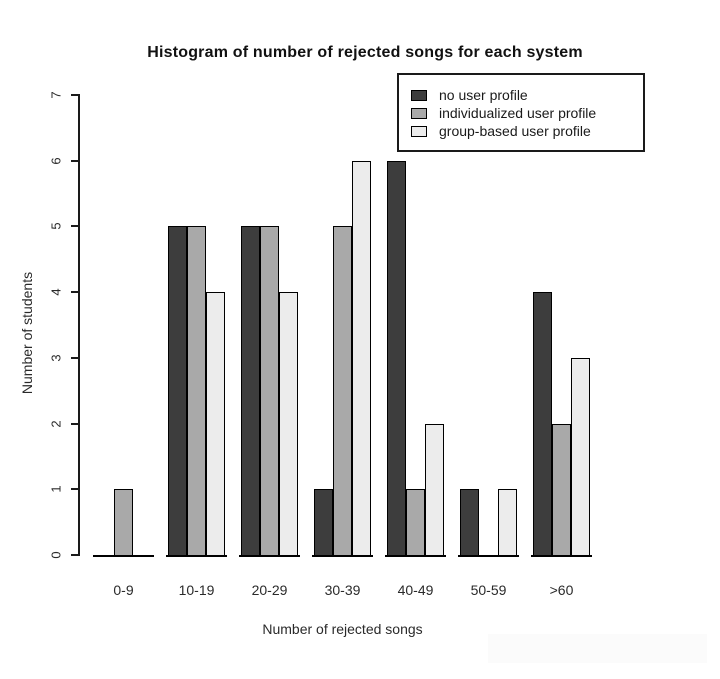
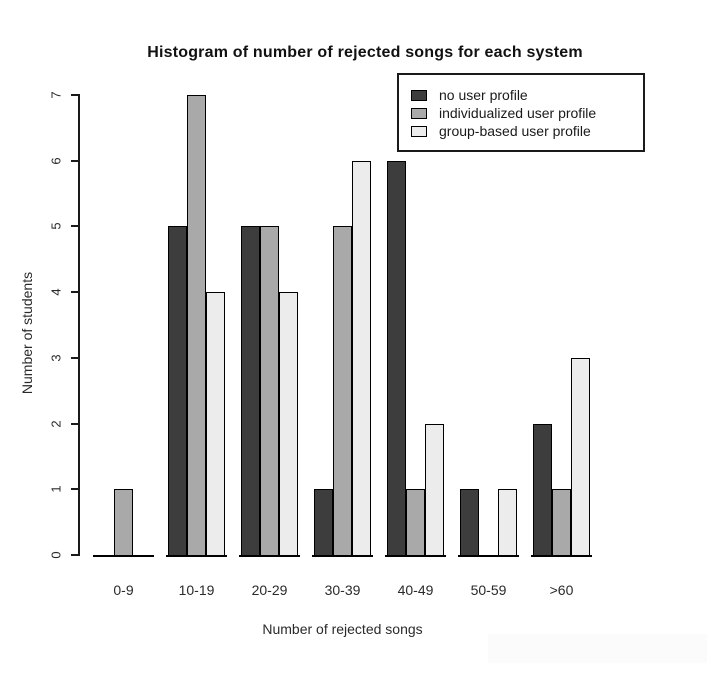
individualized user profile/10-19: 5 -> 7
no user profile/>60: 4 -> 2
individualized user profile/>60: 2 -> 1
